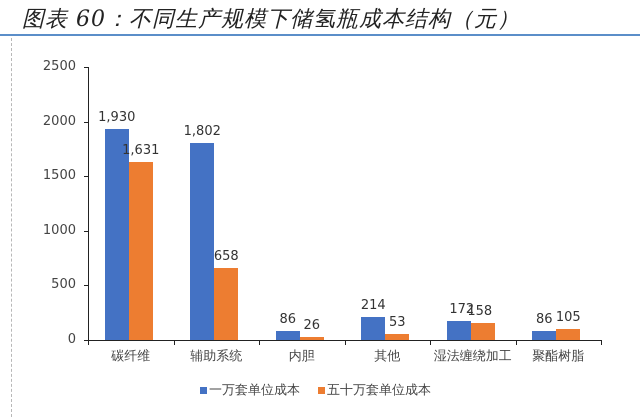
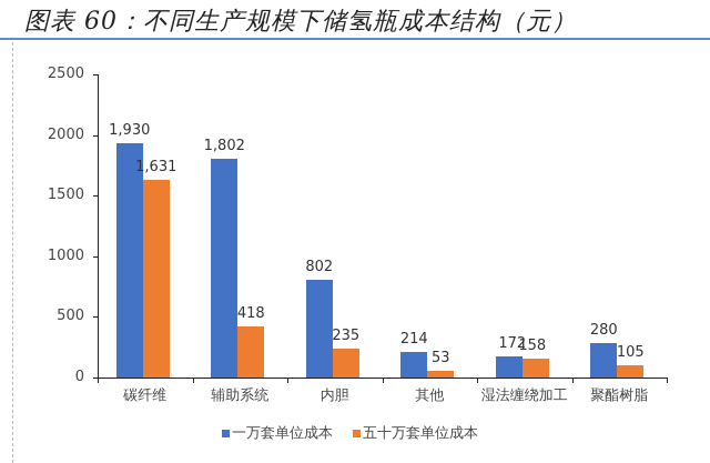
五十万套单位成本/辅助系统: 658 -> 418
一万套单位成本/内胆: 86 -> 802
五十万套单位成本/内胆: 26 -> 235
一万套单位成本/聚酯树脂: 86 -> 280
